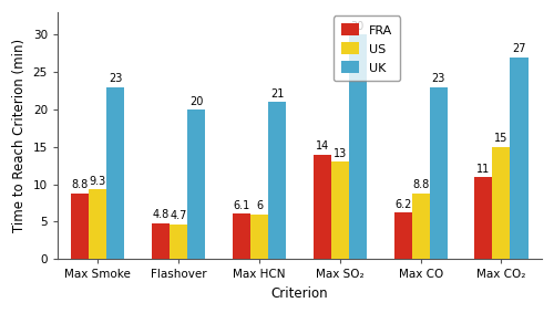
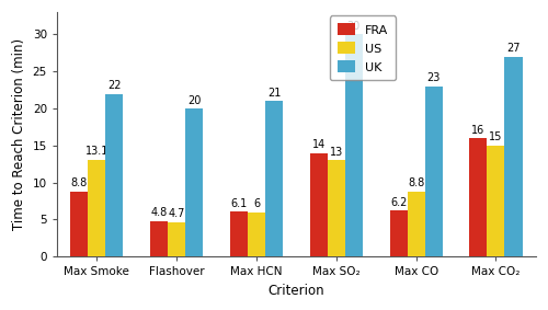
US/Max Smoke: 9.3 -> 13.1
UK/Max Smoke: 23 -> 22
FRA/Max CO₂: 11 -> 16
